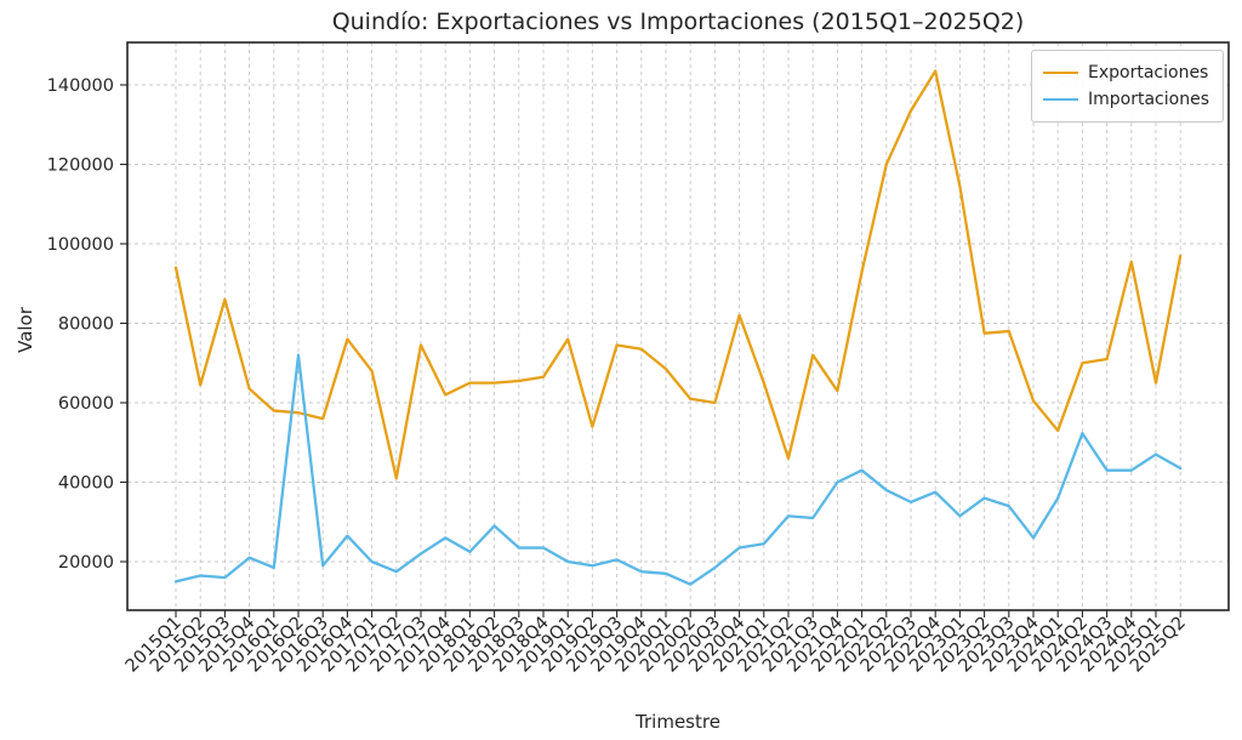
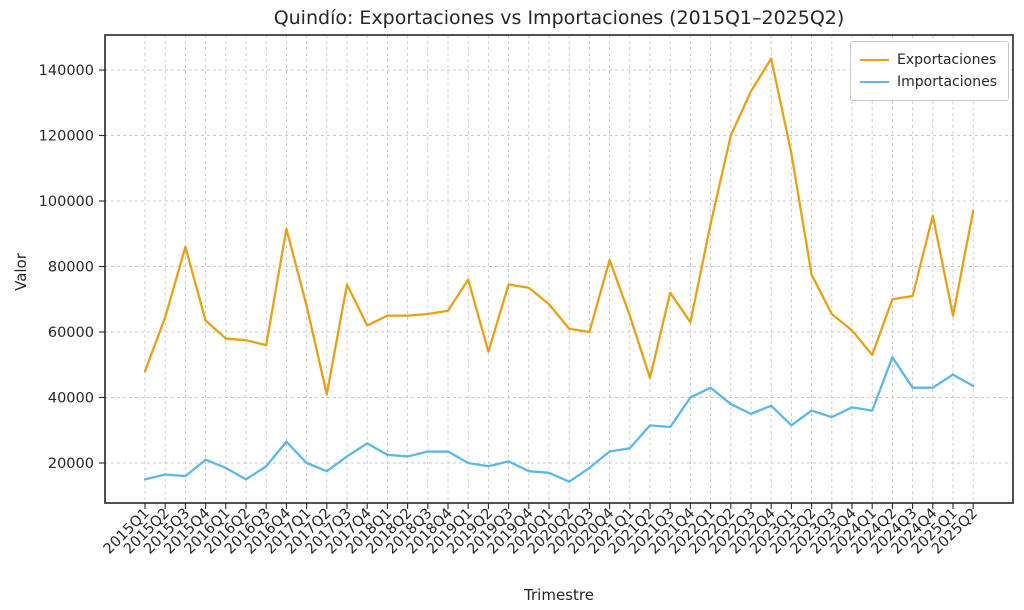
Exportaciones/2015Q1: 94000 -> 48000
Importaciones/2016Q2: 72000 -> 15000
Exportaciones/2016Q4: 76000 -> 92000
Importaciones/2018Q2: 29000 -> 22000
Exportaciones/2023Q3: 78000 -> 66000
Importaciones/2023Q4: 26000 -> 37000
